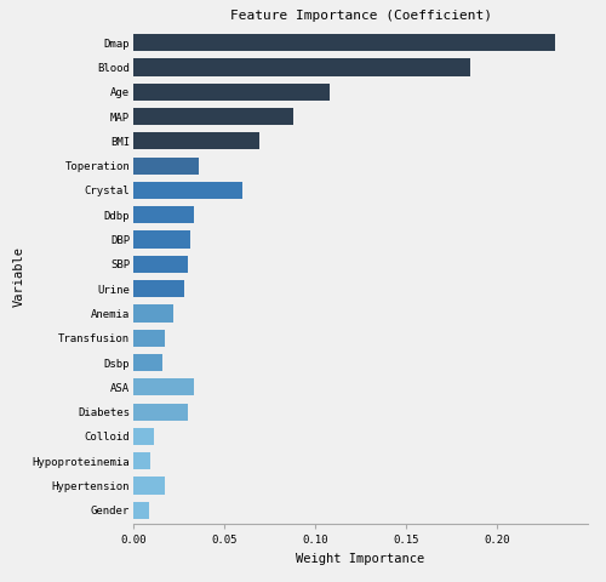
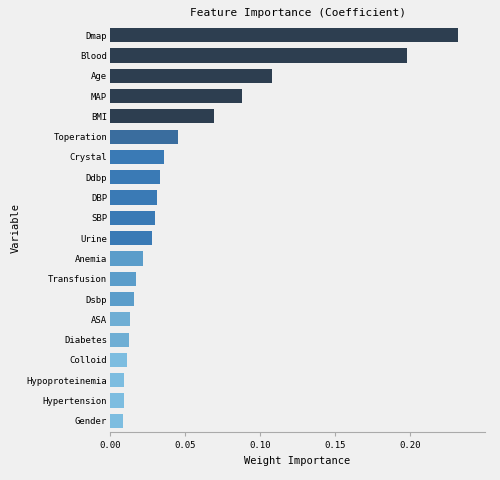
Blood: 0.185 -> 0.198
Toperation: 0.036 -> 0.045
Crystal: 0.060 -> 0.036
ASA: 0.033 -> 0.013
Diabetes: 0.030 -> 0.013
Hypertension: 0.017 -> 0.009
